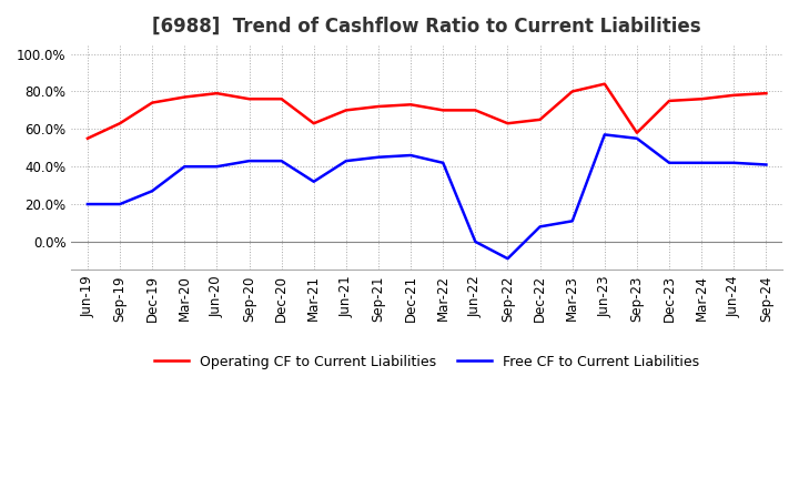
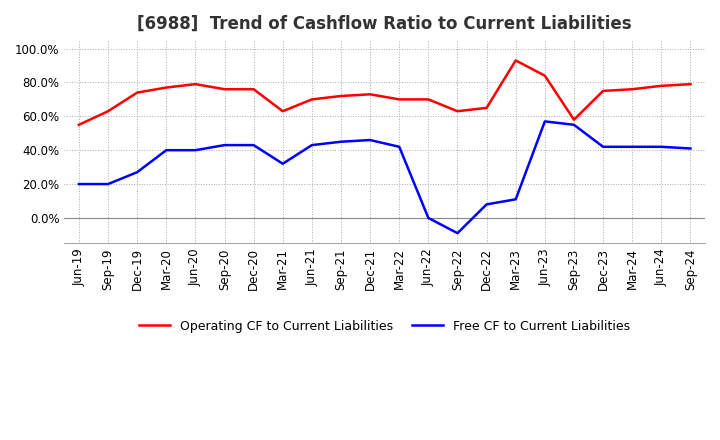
Operating CF to Current Liabilities/Mar-23: 80% -> 93%
